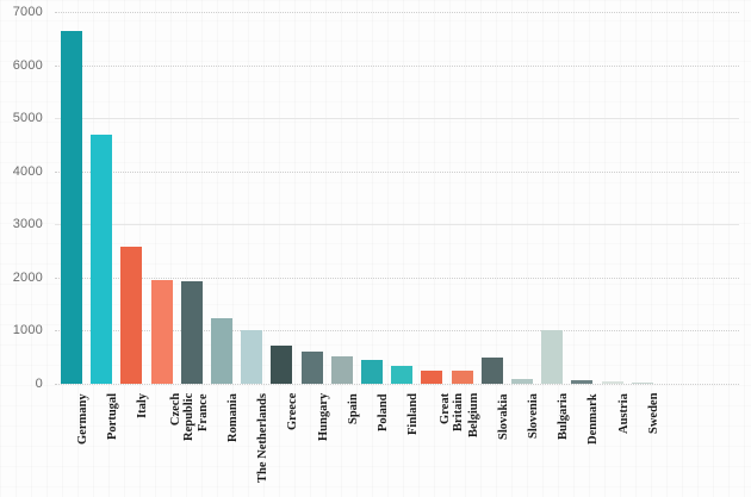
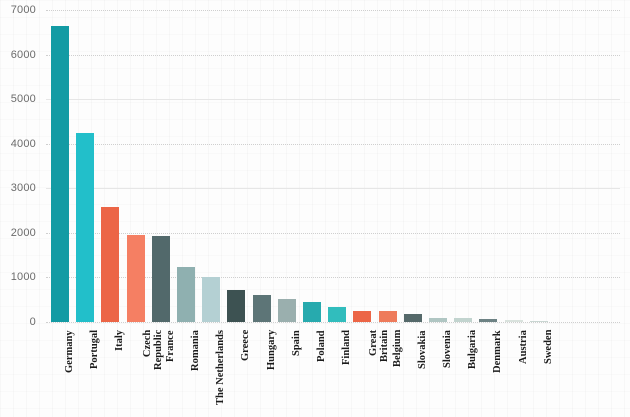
Portugal: 4700 -> 4200
Slovakia: 500 -> 200
Bulgaria: 1000 -> 100
